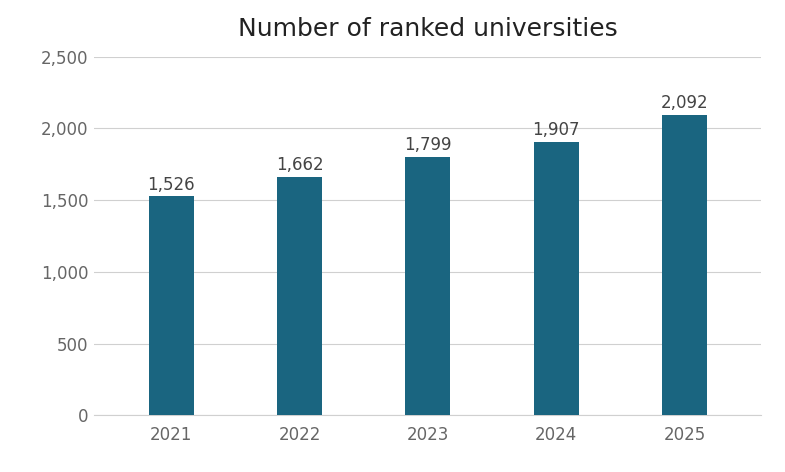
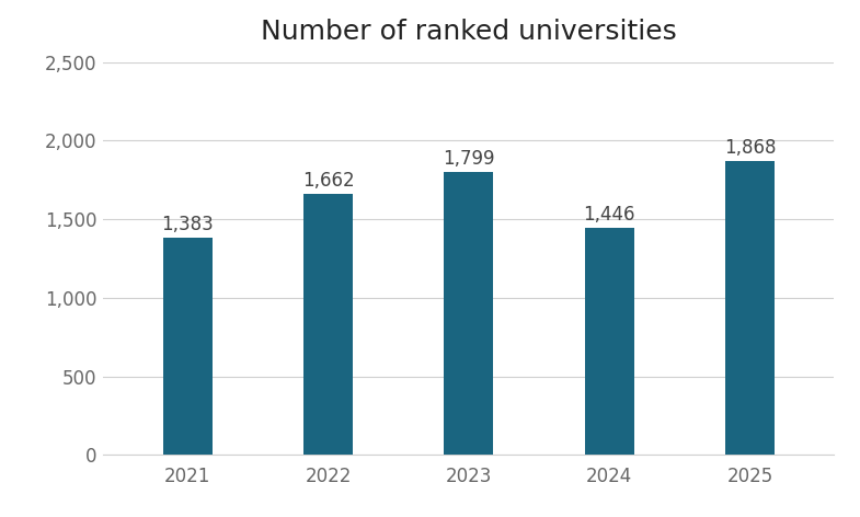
2021: 1,526 -> 1,383
2024: 1,907 -> 1,446
2025: 2,092 -> 1,868
